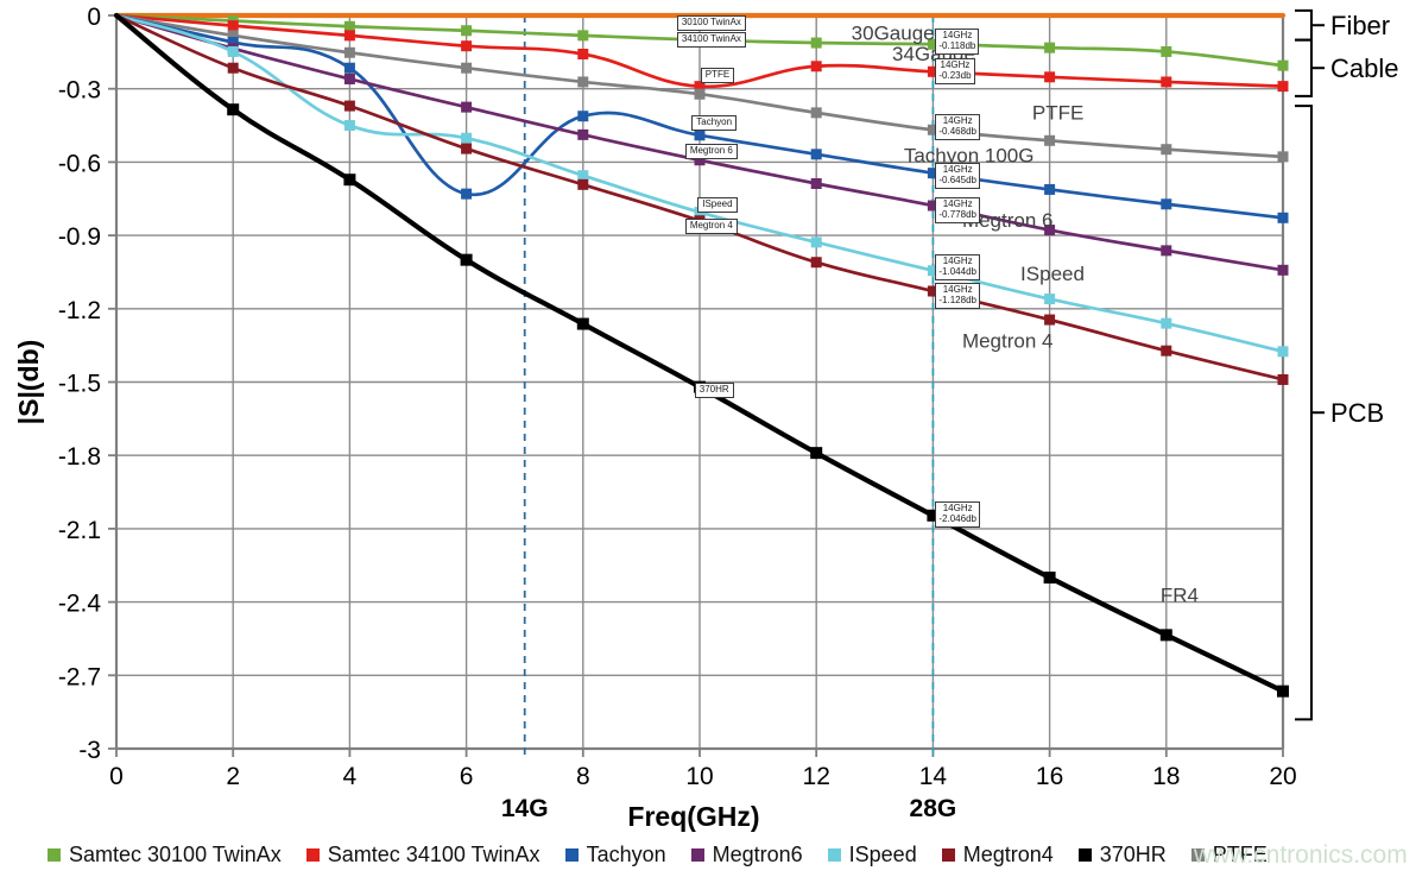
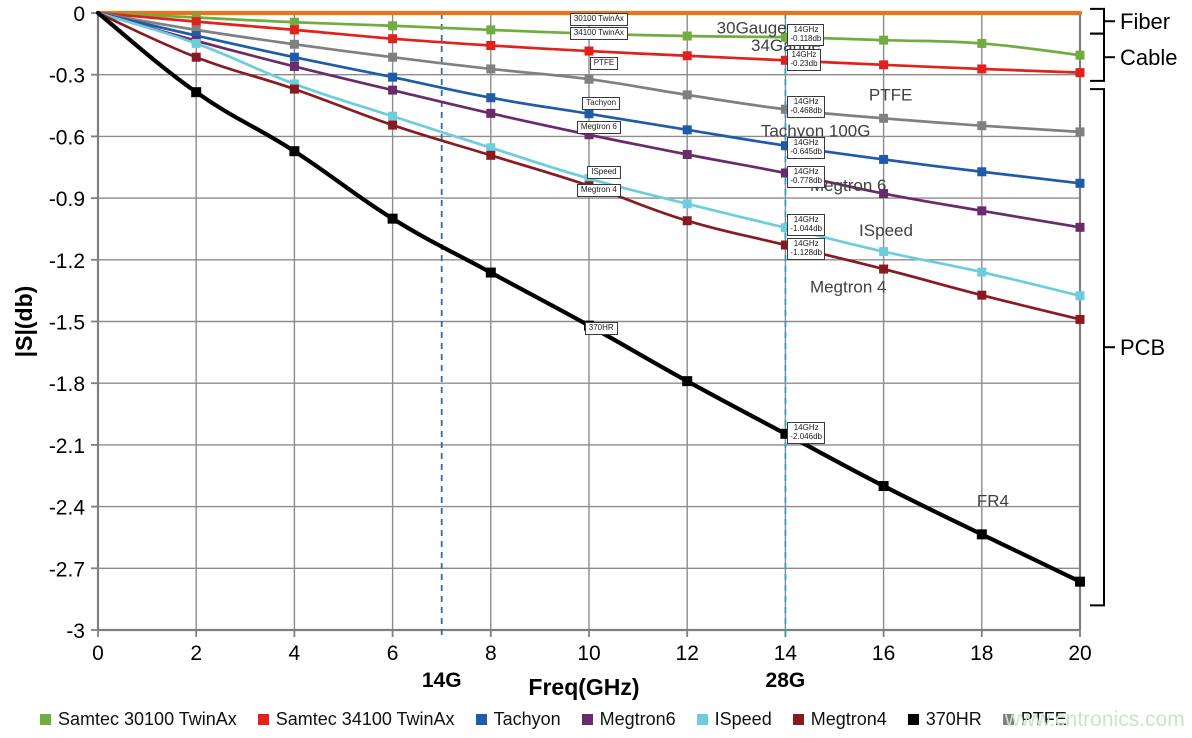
ISpeed/4: -0.45 -> -0.34
Tachyon/6: -0.73 -> -0.31
Samtec 34100 TwinAx/10: -0.29 -> -0.18
